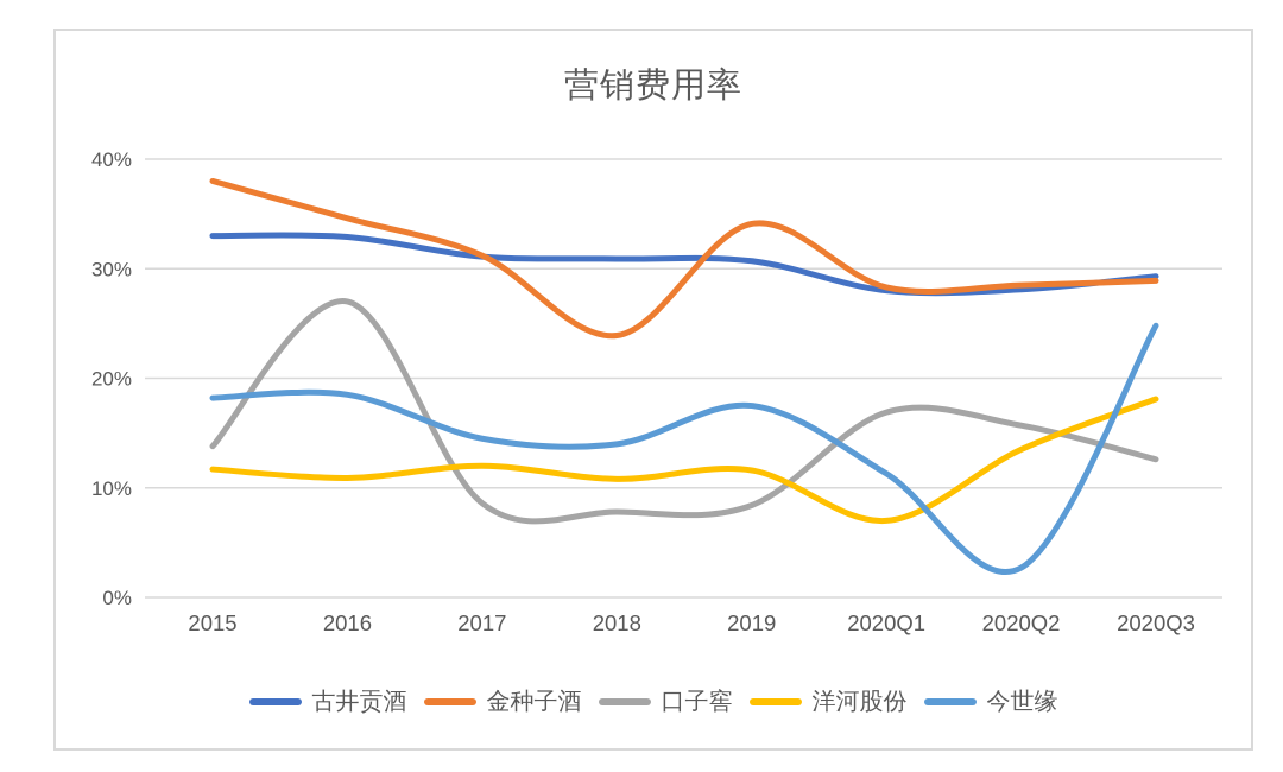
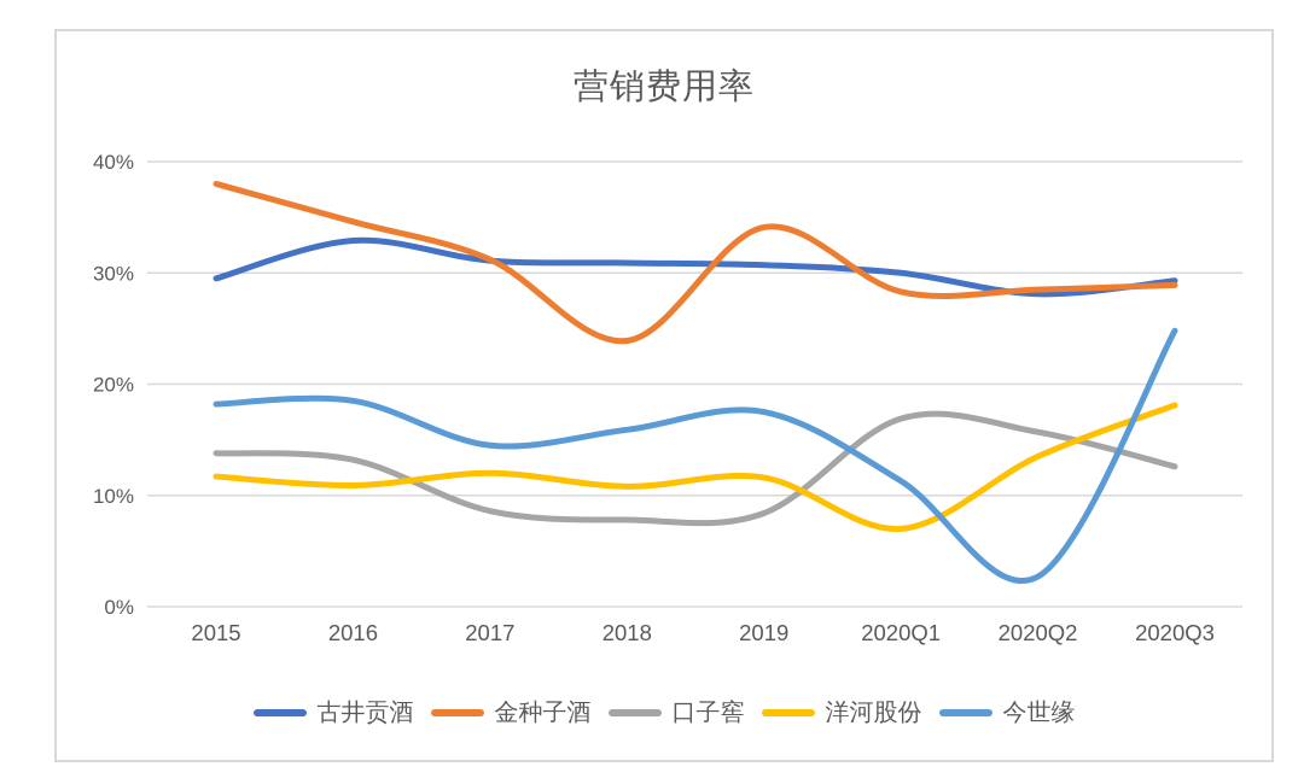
古井贡酒/2015: 33% -> 30%
口子窖/2016: 27% -> 13%
今世缘/2018: 14% -> 16%
古井贡酒/2020Q1: 28% -> 30%
